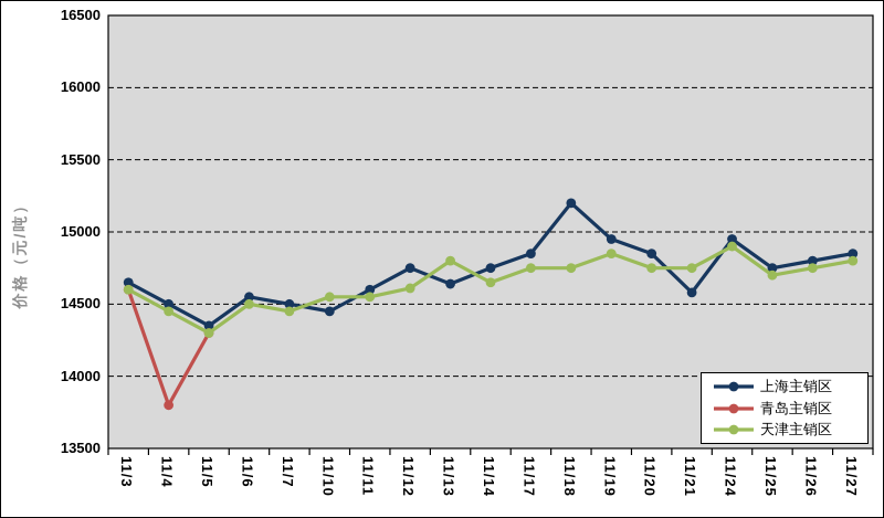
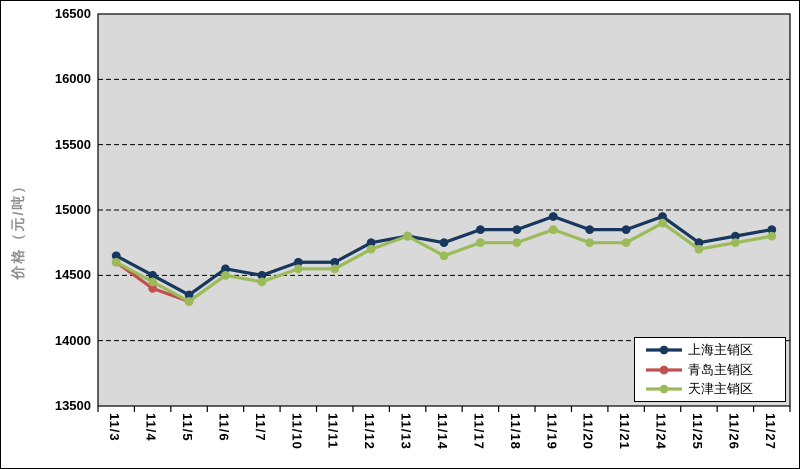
青岛主销区/11/4: 13800 -> 14400
上海主销区/11/10: 14450 -> 14600
天津主销区/11/12: 14610 -> 14700
上海主销区/11/13: 14640 -> 14800
上海主销区/11/18: 15200 -> 14850
上海主销区/11/21: 14580 -> 14850
